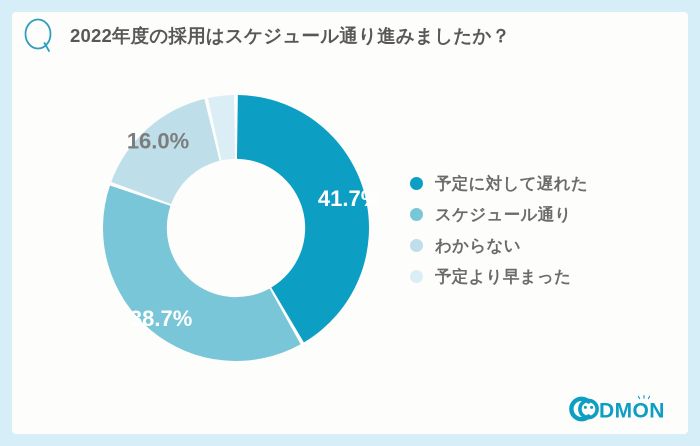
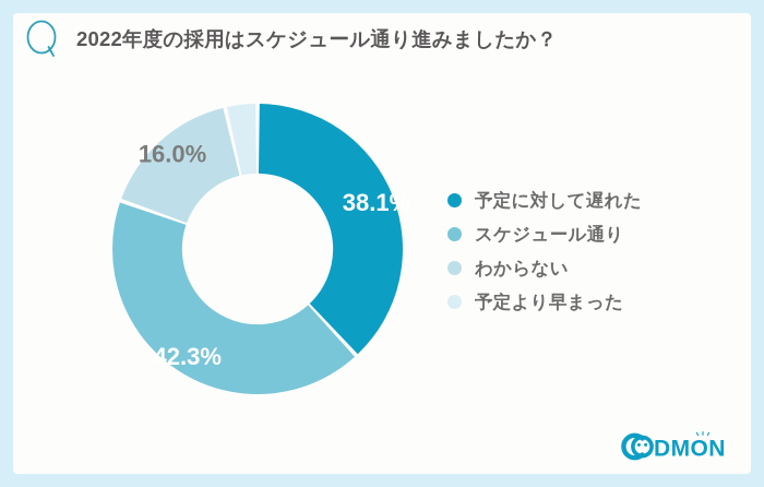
予定に対して遅れた: 41.7% -> 38.1%
スケジュール通り: 38.7% -> 42.3%
